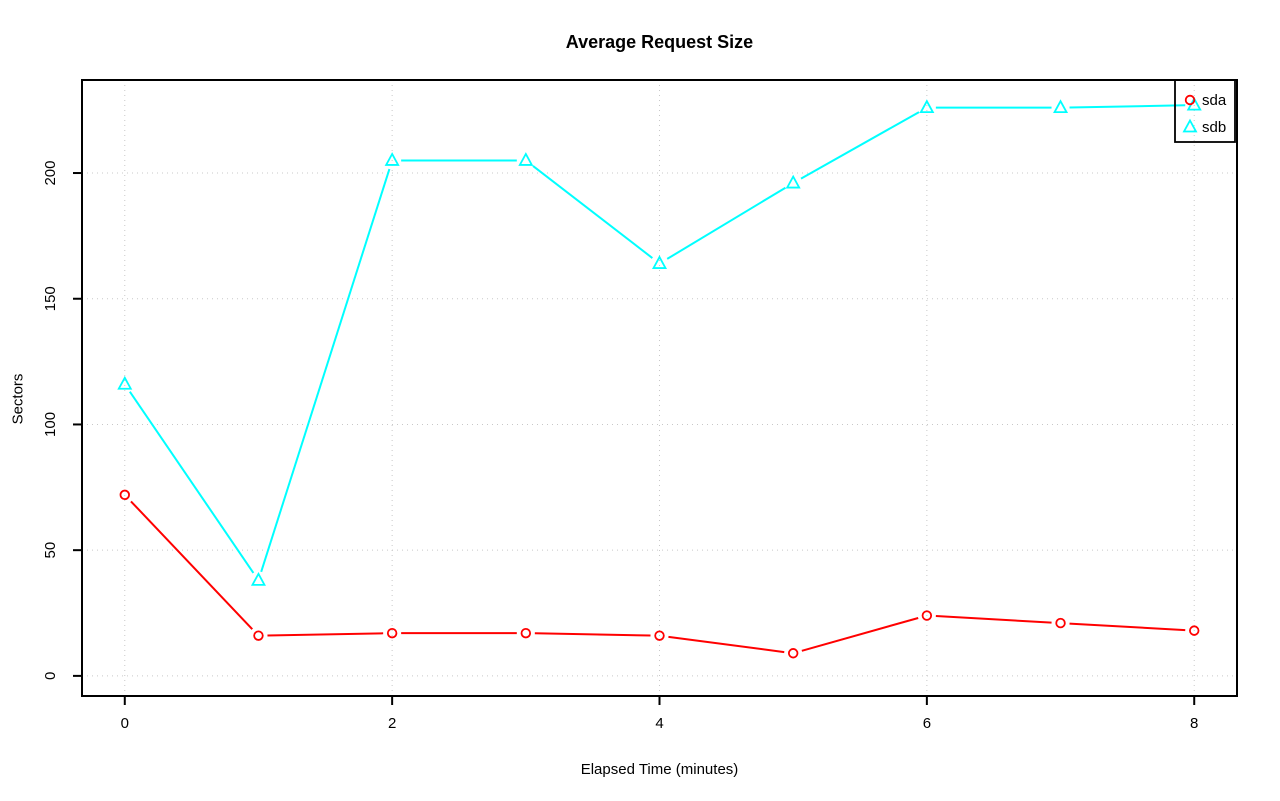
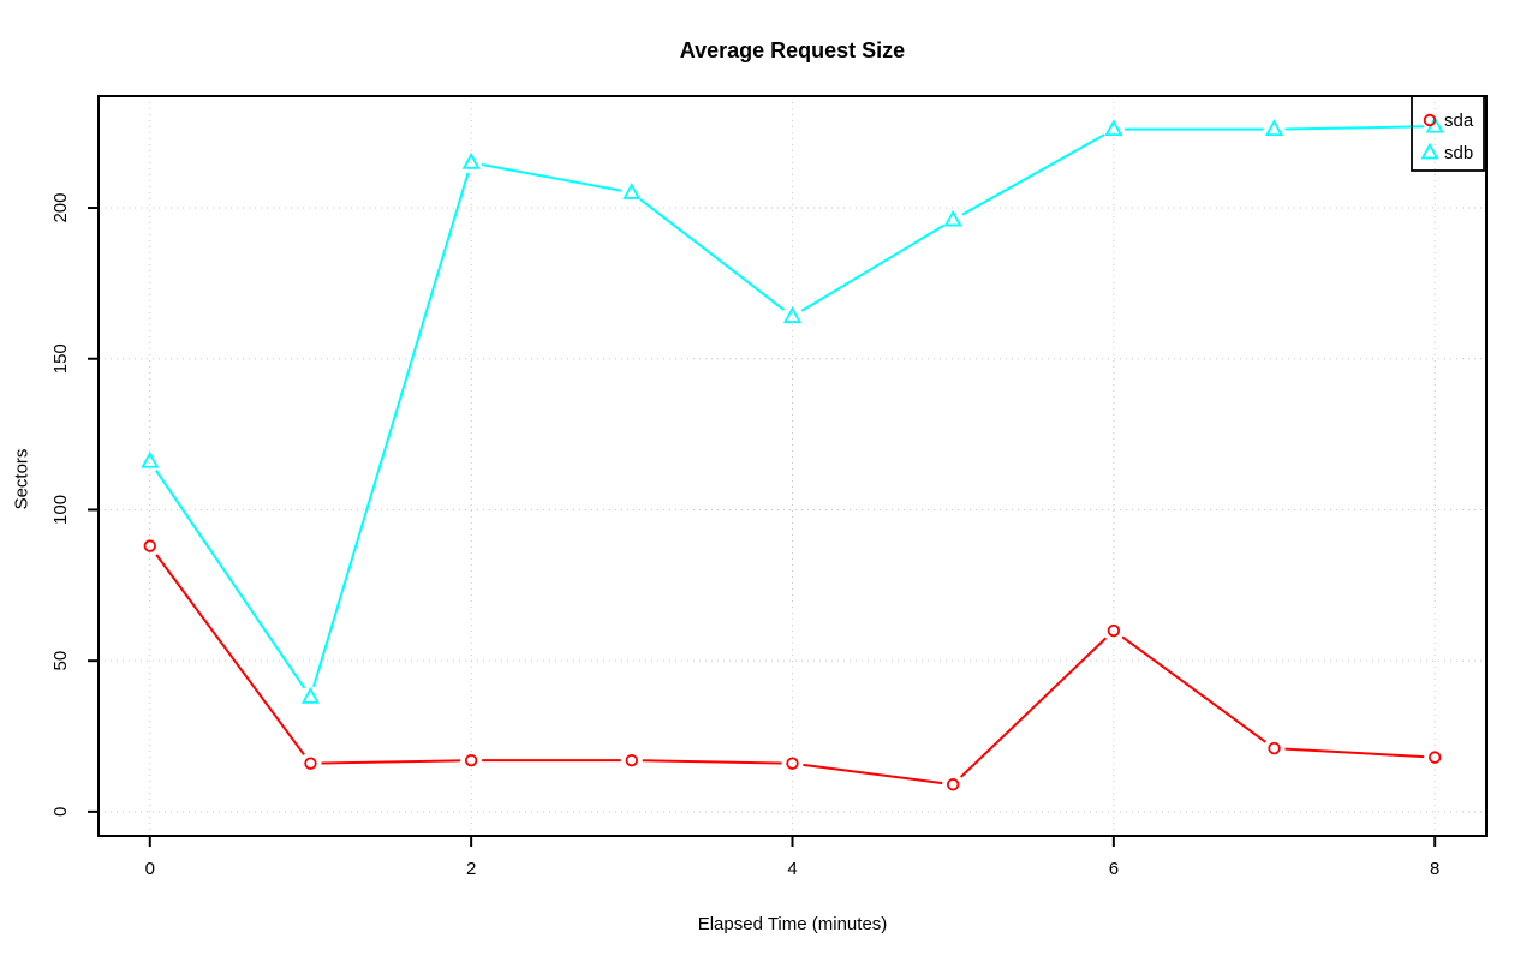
sda/0: 72 -> 88
sdb/2: 205 -> 215
sda/6: 24 -> 60
